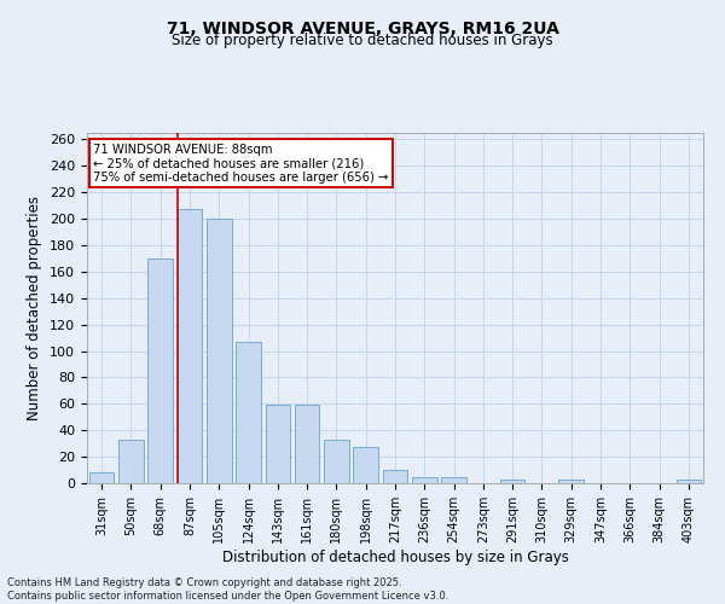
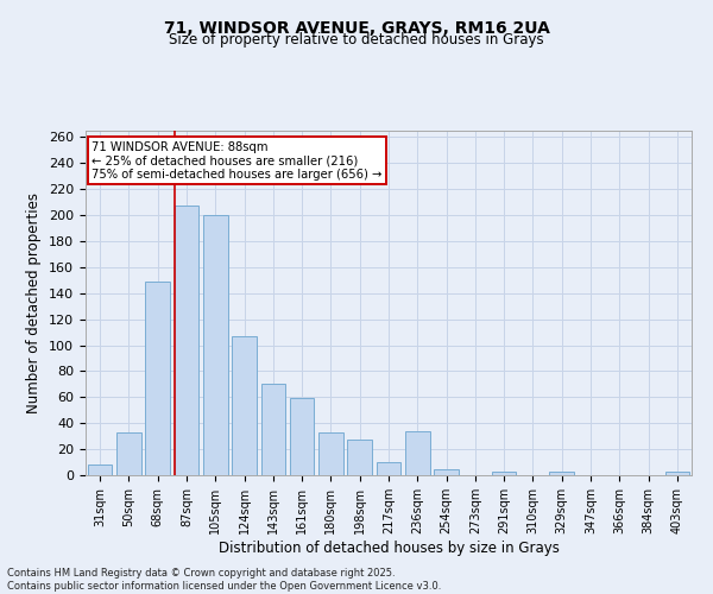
68sqm: 170 -> 149
143sqm: 59 -> 70
236sqm: 5 -> 34
